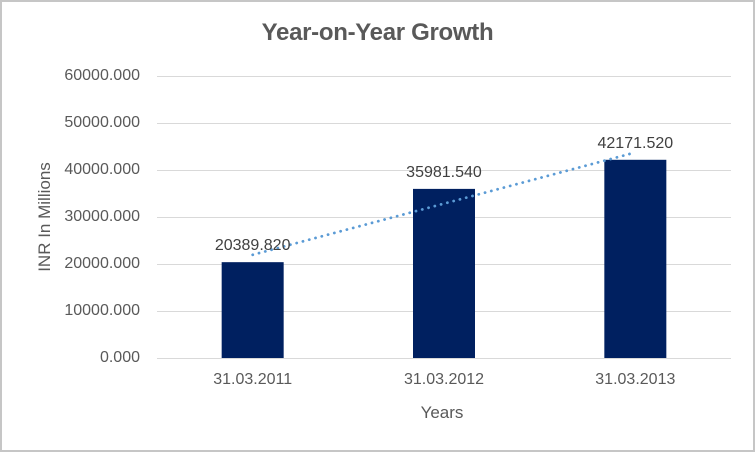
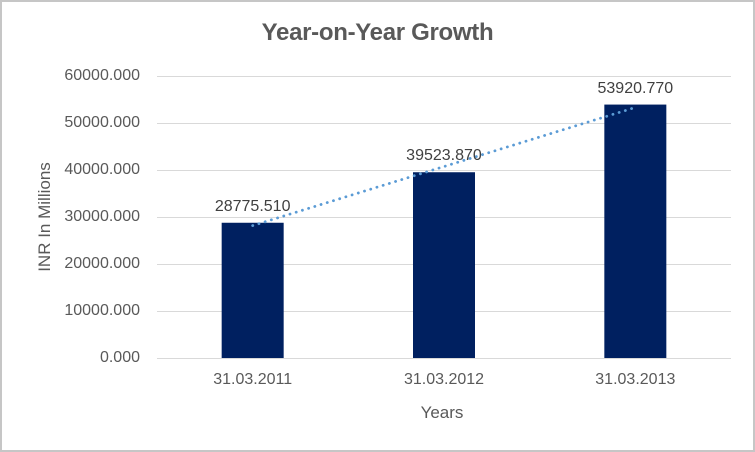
31.03.2011: 20389.820 -> 28775.510
31.03.2012: 35981.540 -> 39523.870
31.03.2013: 42171.520 -> 53920.770
